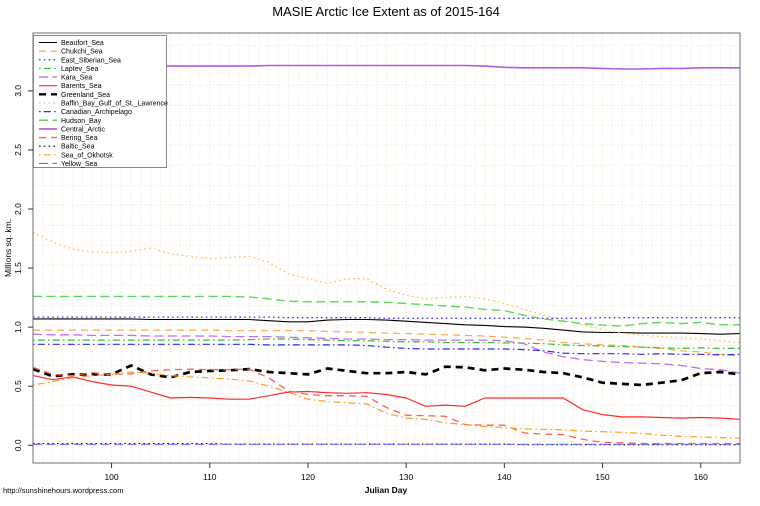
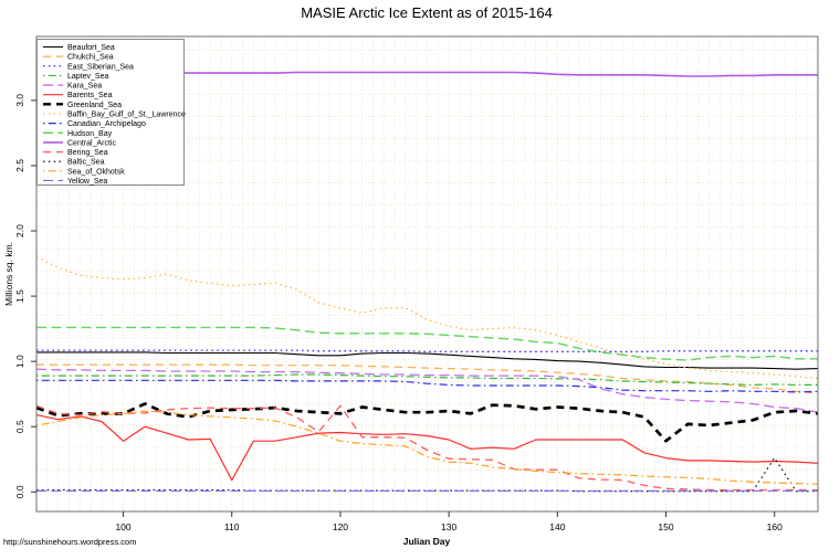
Barents_Sea/100: 0.51 -> 0.39
Barents_Sea/110: 0.40 -> 0.09
Bering_Sea/120: 0.43 -> 0.66
Greenland_Sea/150: 0.53 -> 0.39
Baltic_Sea/160: 0.01 -> 0.26
